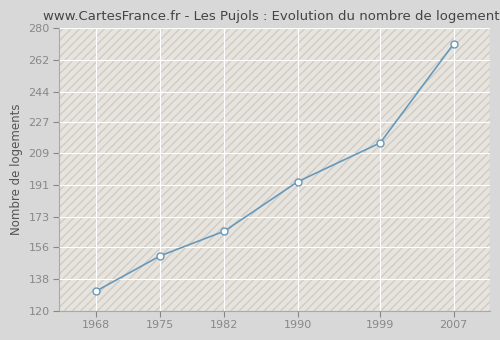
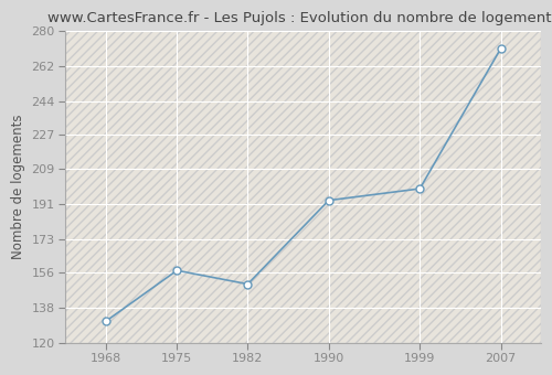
1975: 151 -> 157
1982: 165 -> 150
1999: 215 -> 199
